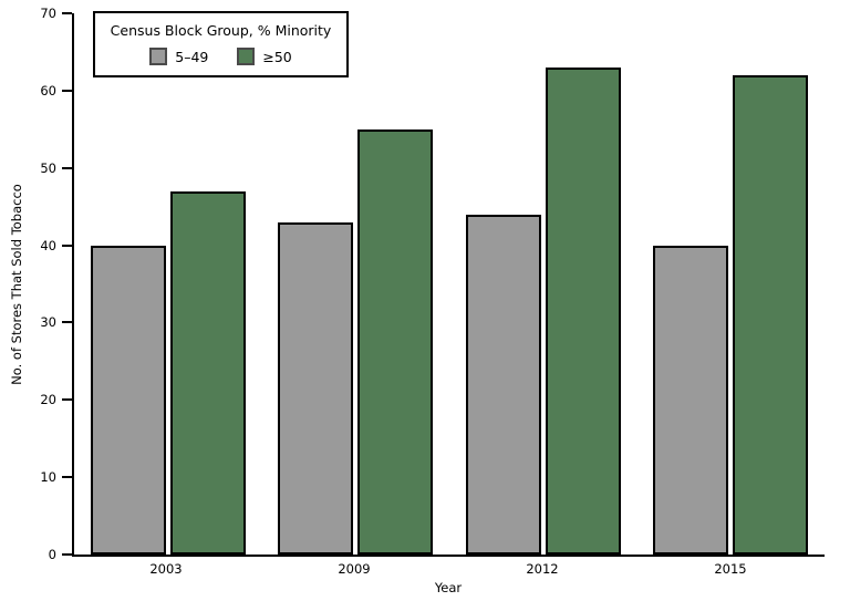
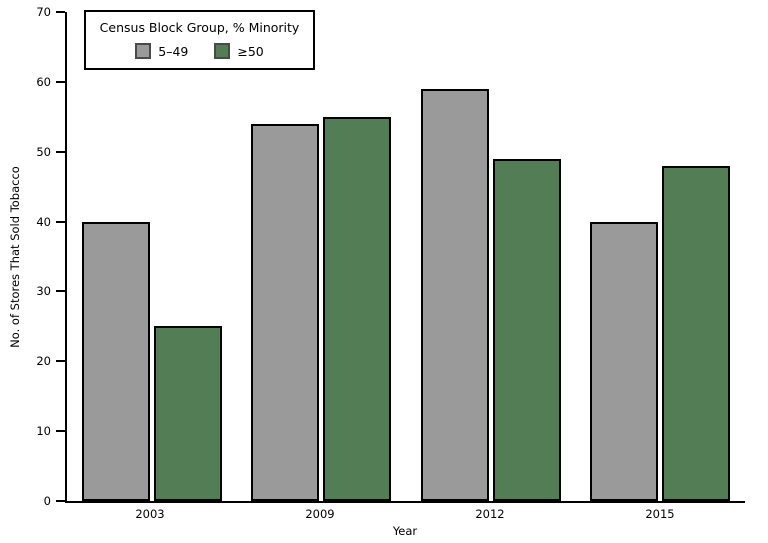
≥50/2003: 47 -> 25
5–49/2009: 43 -> 54
5–49/2012: 44 -> 59
≥50/2012: 63 -> 49
≥50/2015: 62 -> 48
